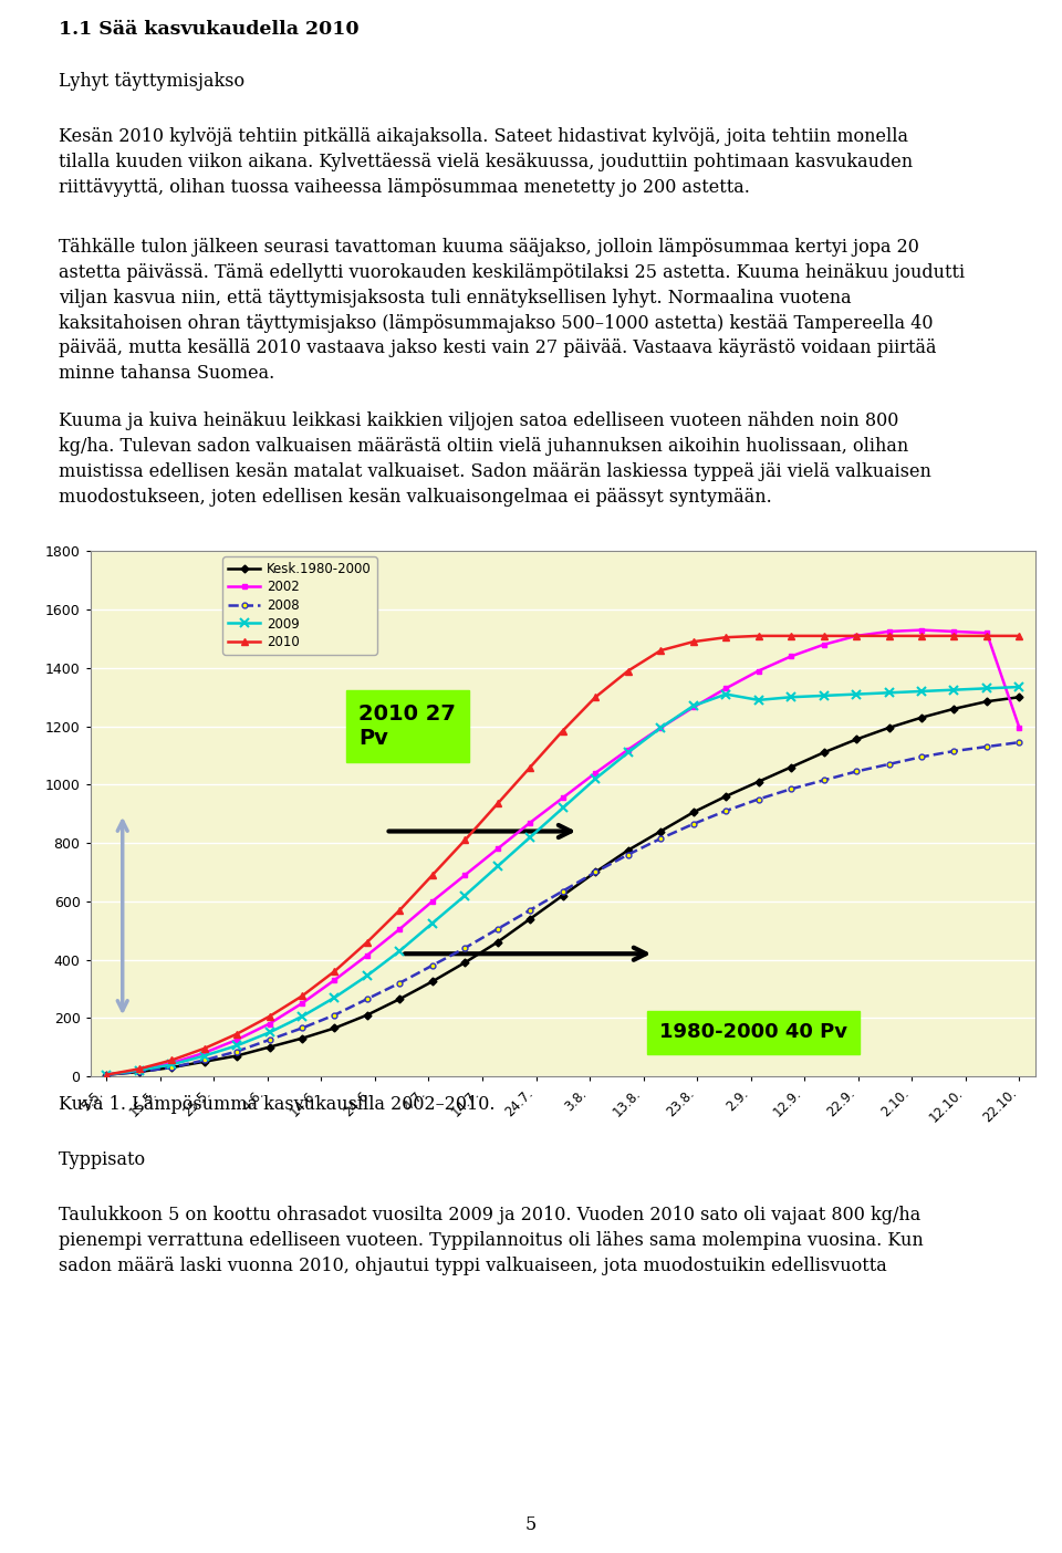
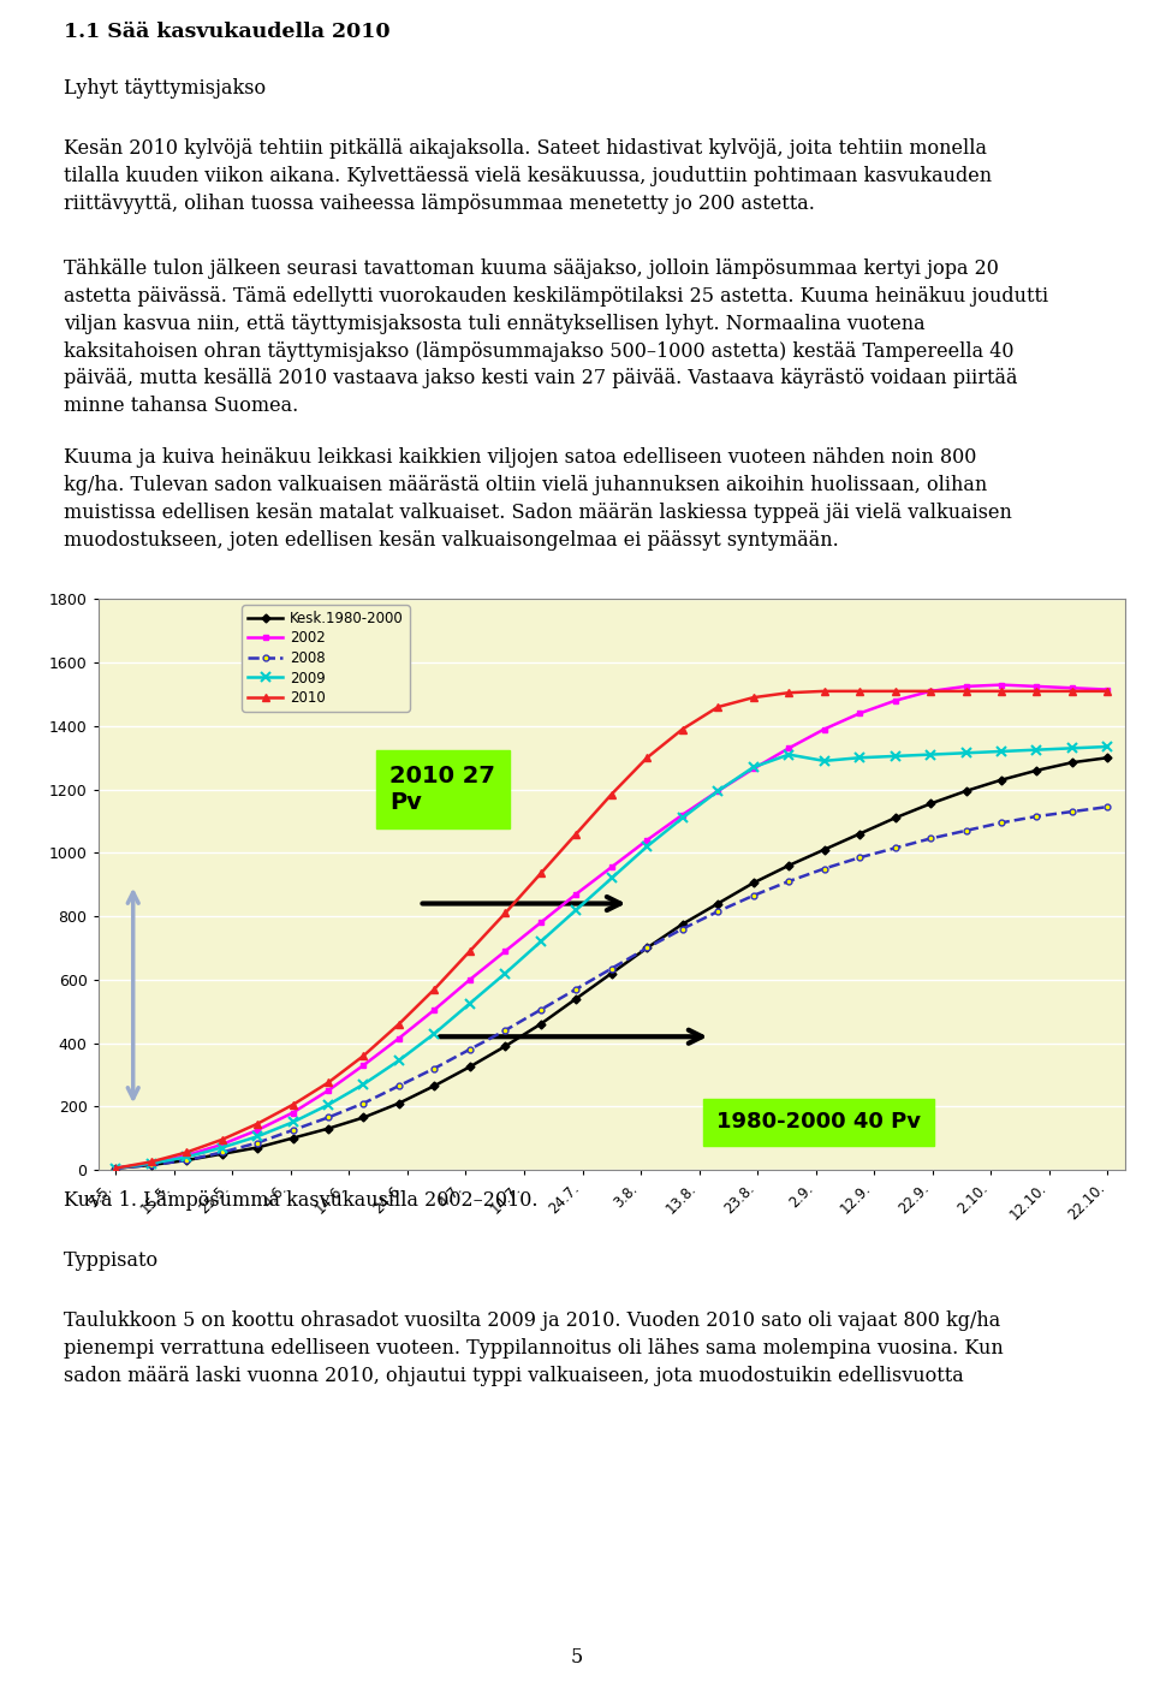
2002/22.10.: 1195 -> 1515
